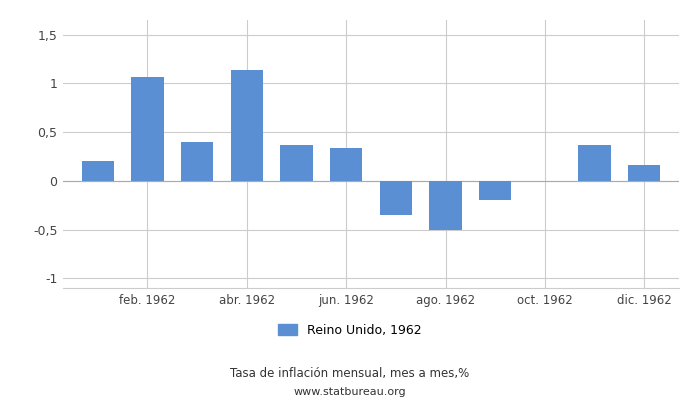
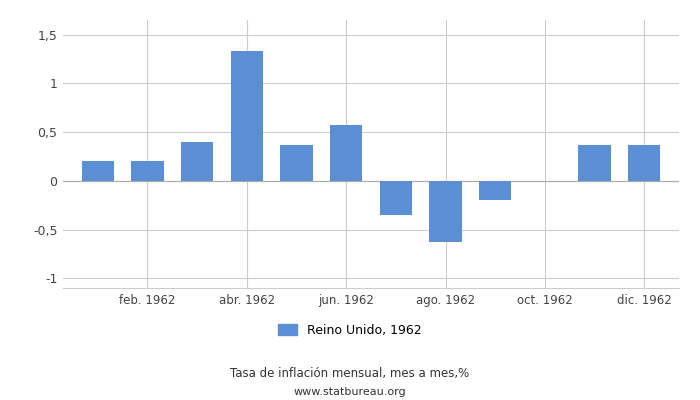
feb. 1962: 1,06 -> 0,20
abr. 1962: 1,14 -> 1,33
jun. 1962: 0,34 -> 0,57
ago. 1962: -0,50 -> -0,63
dic. 1962: 0,16 -> 0,37
